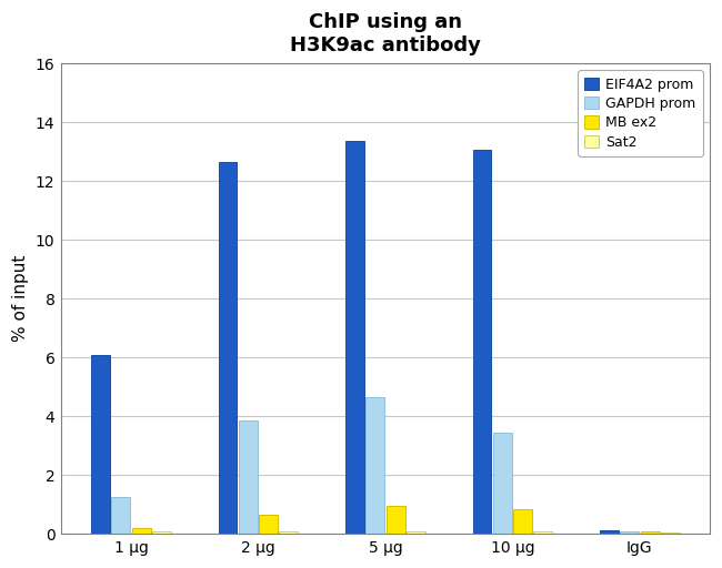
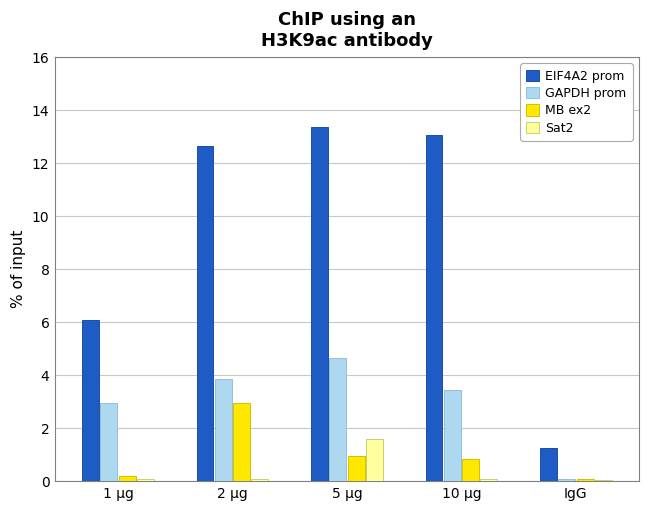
GAPDH prom/1 μg: 1.25 -> 2.95
MB ex2/2 μg: 0.65 -> 2.95
Sat2/5 μg: 0.07 -> 1.60
EIF4A2 prom/IgG: 0.12 -> 1.25
